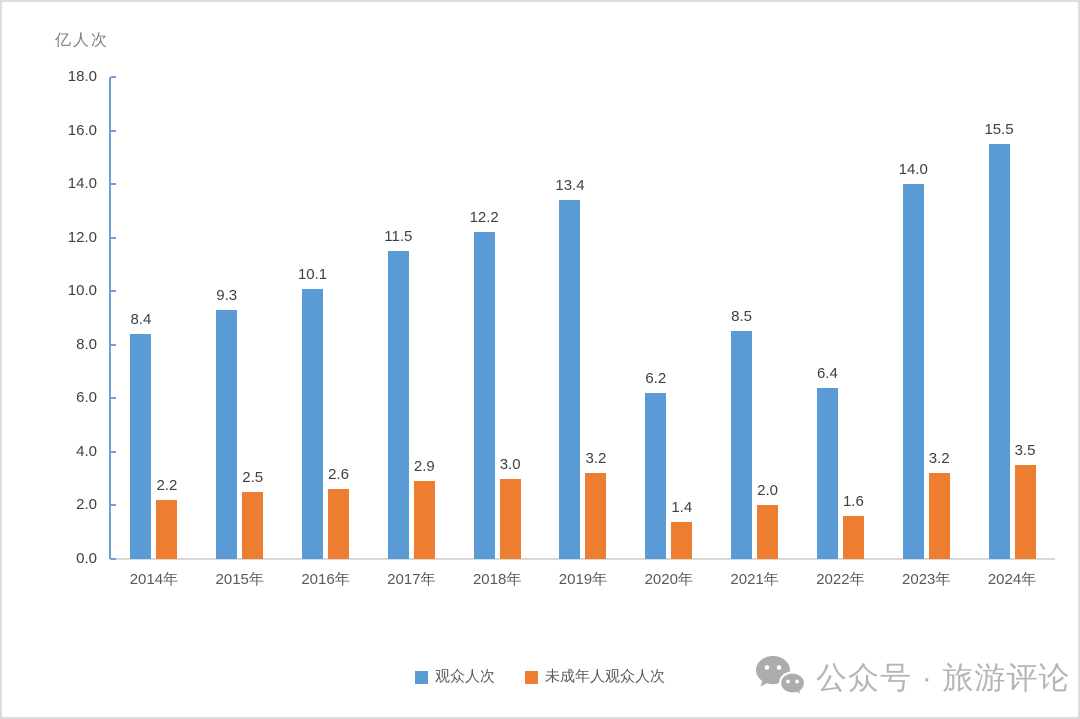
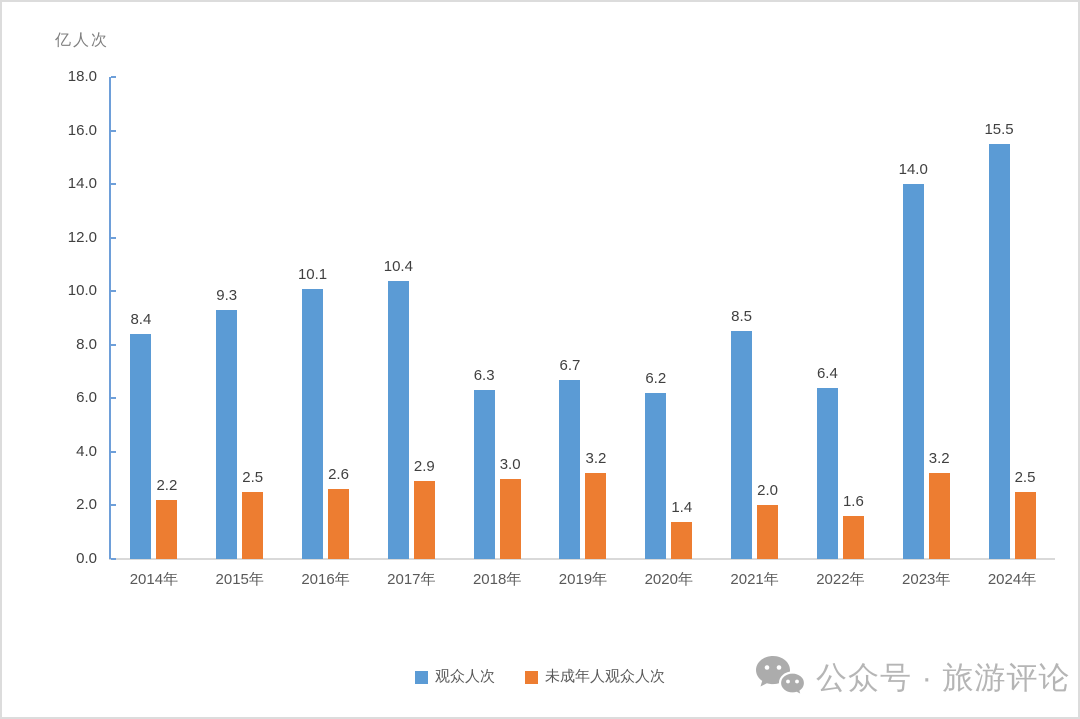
观众人次/2017年: 11.5 -> 10.4
观众人次/2018年: 12.2 -> 6.3
观众人次/2019年: 13.4 -> 6.7
未成年人观众人次/2024年: 3.5 -> 2.5
